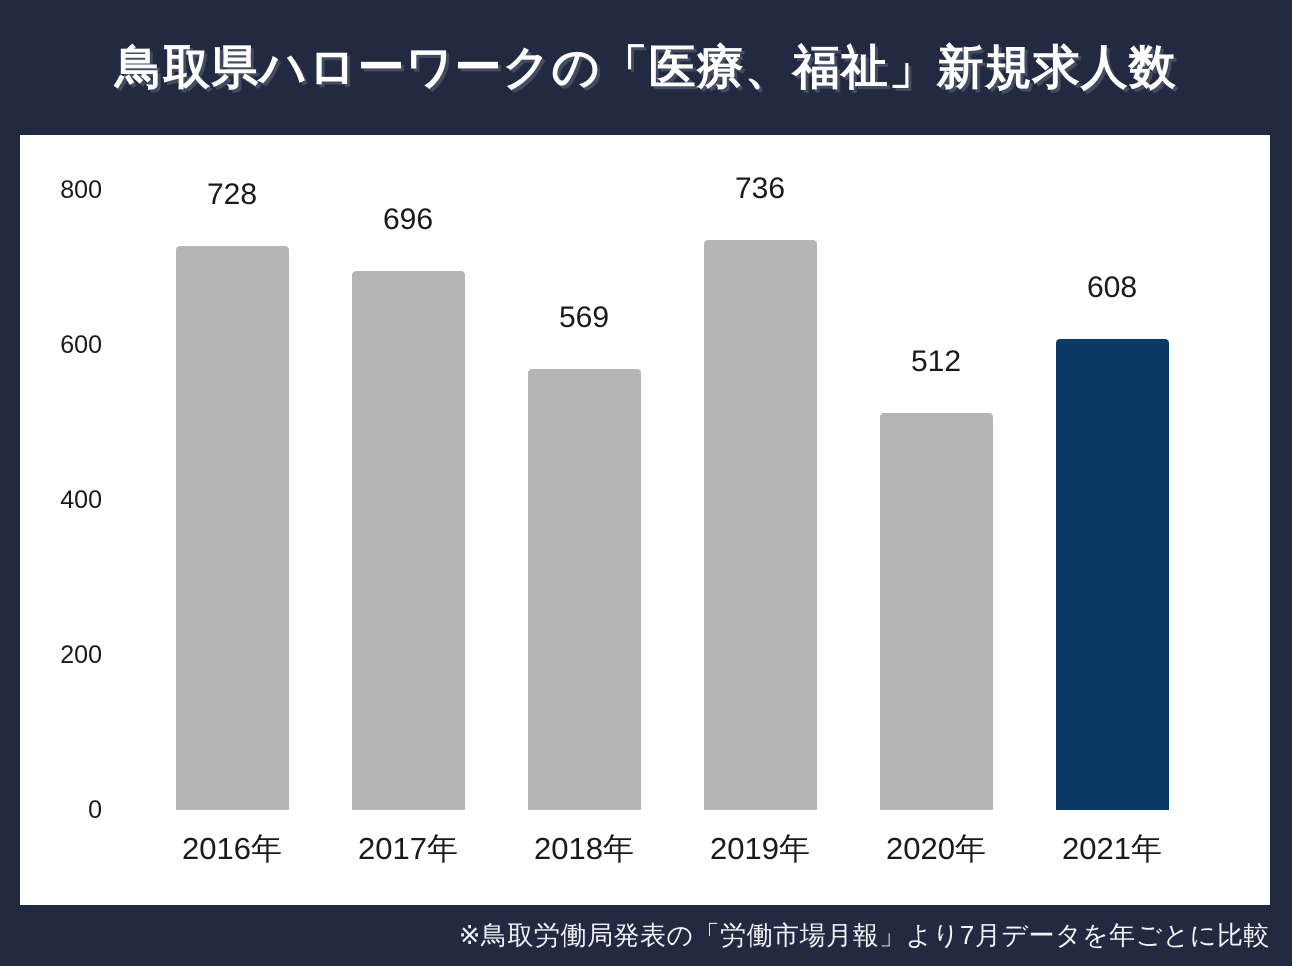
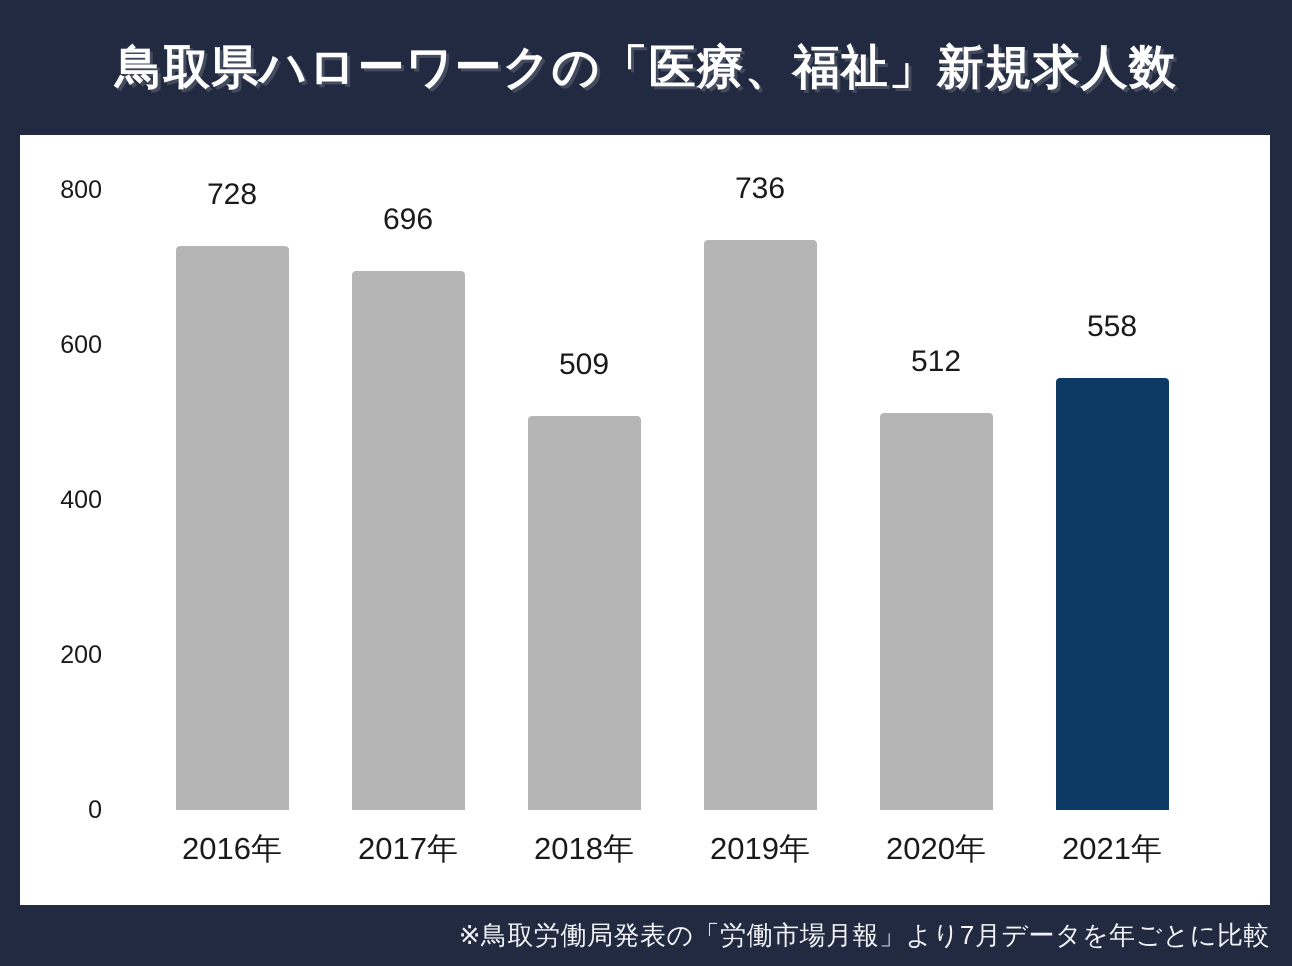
2018年: 569 -> 509
2021年: 608 -> 558
